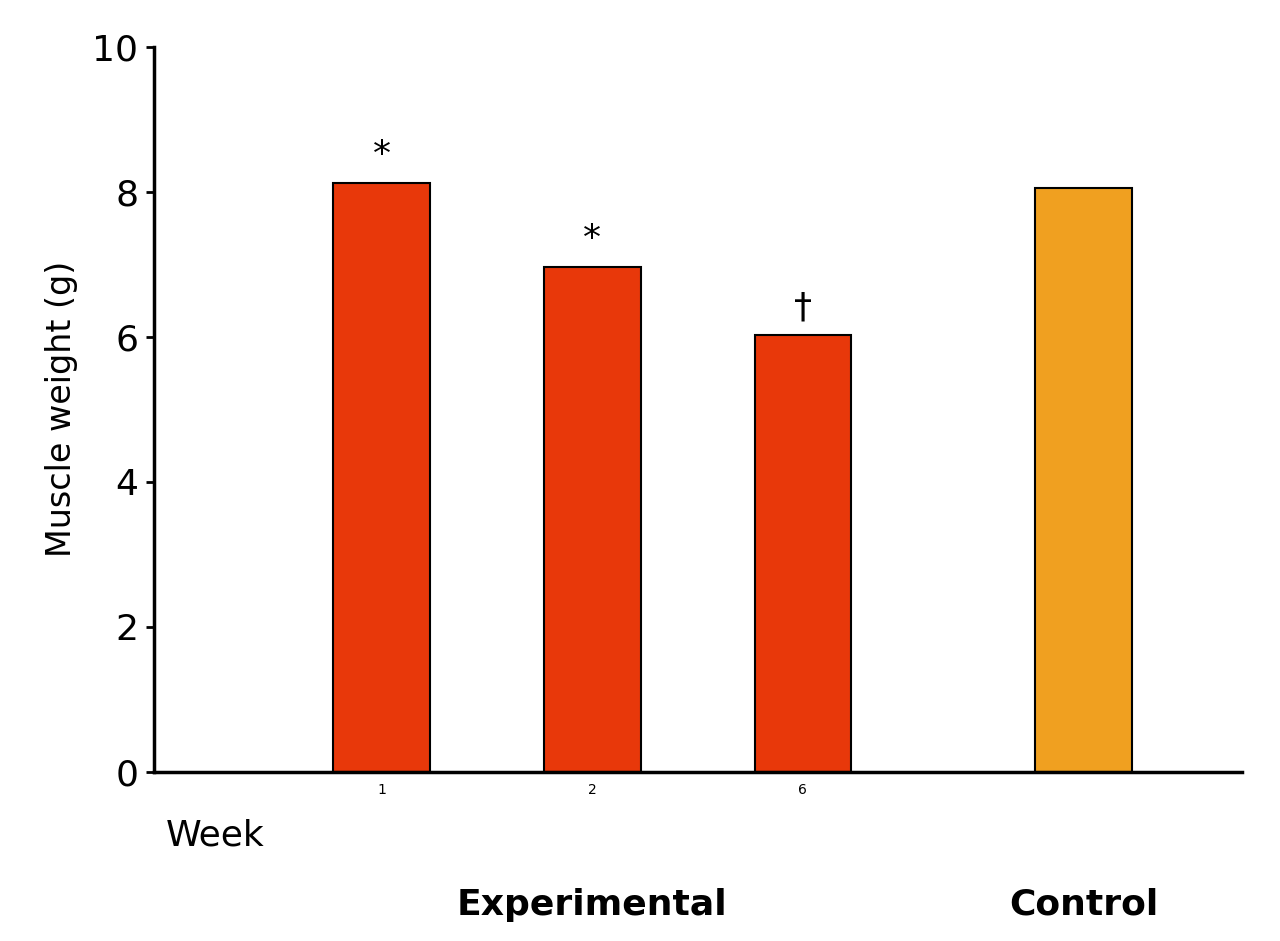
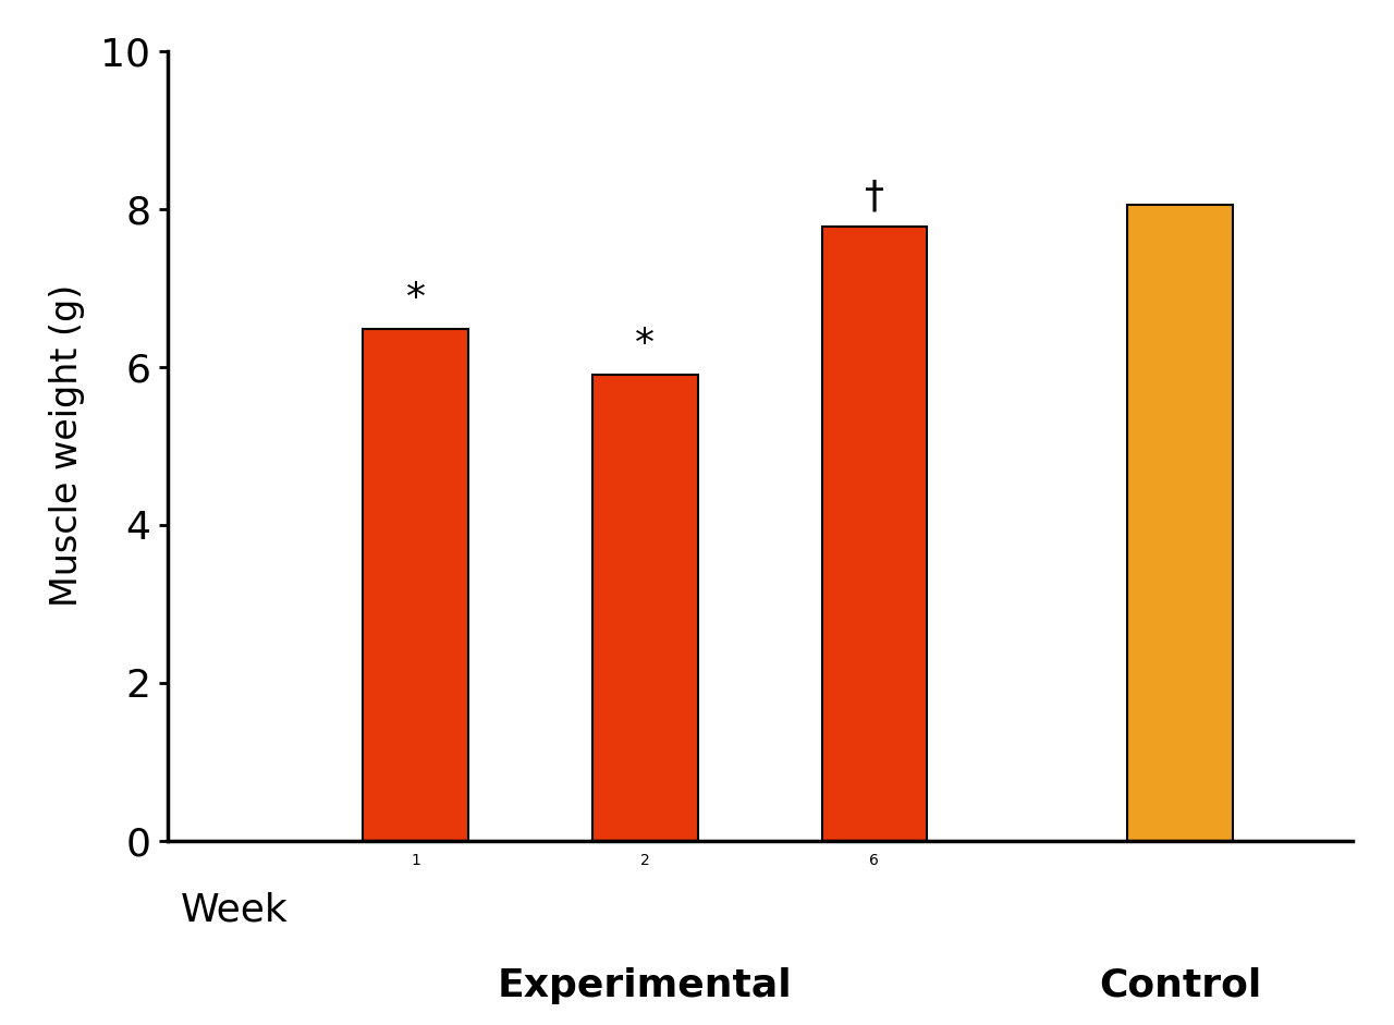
1: 8.12 -> 6.48
2: 6.96 -> 5.90
6: 6.02 -> 7.78
